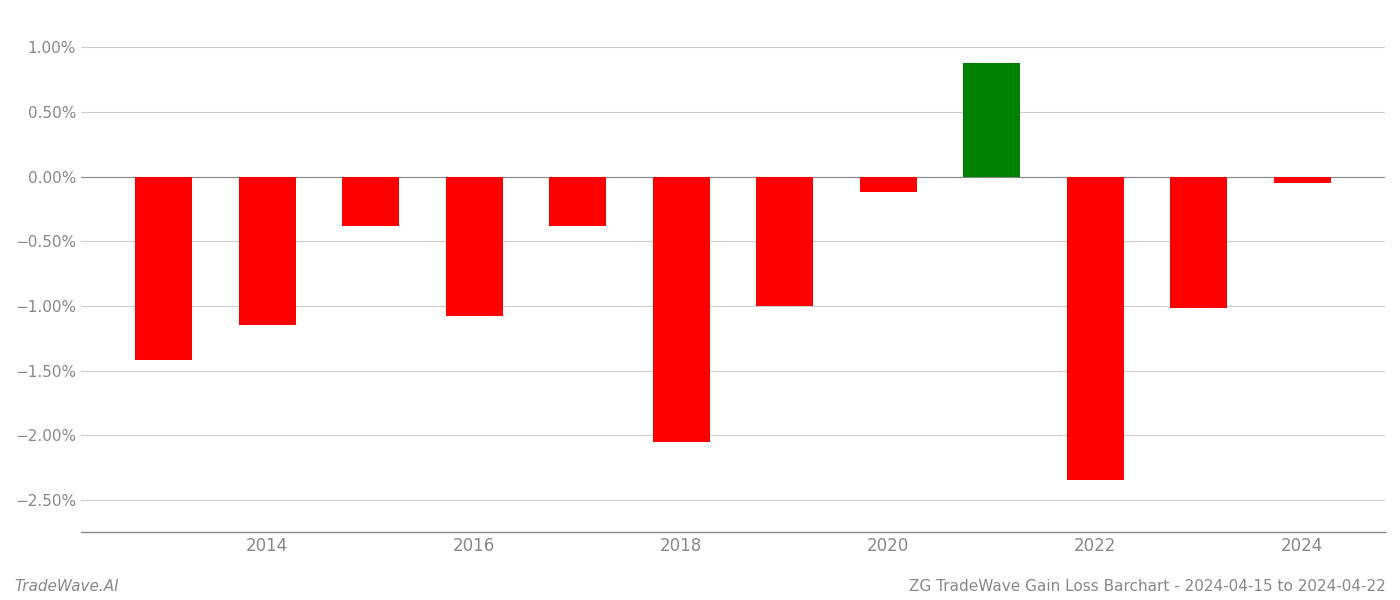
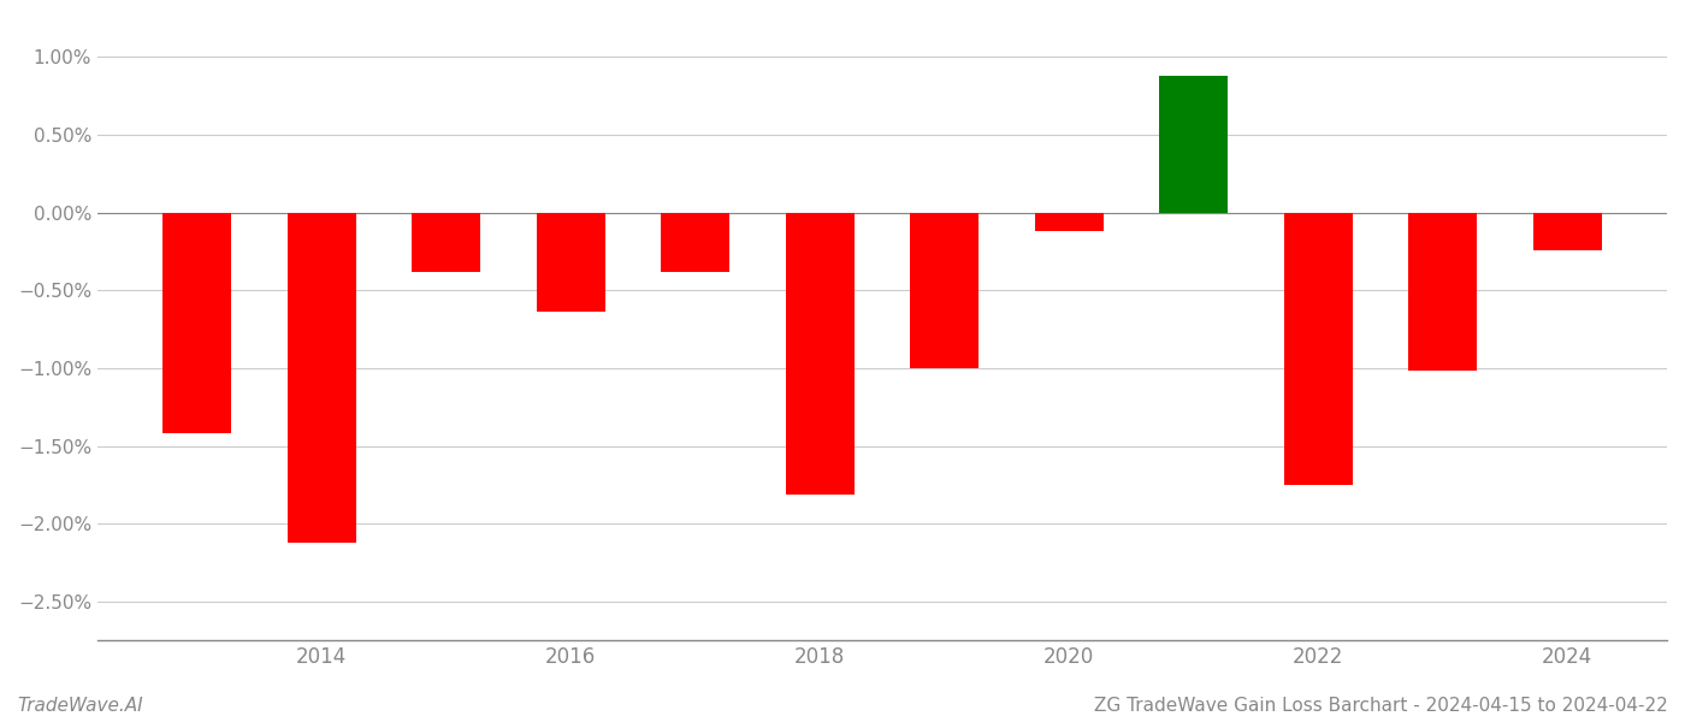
2014: -1.15% -> -2.12%
2016: -1.08% -> -0.64%
2018: -2.05% -> -1.81%
2022: -2.35% -> -1.75%
2024: -0.05% -> -0.24%
